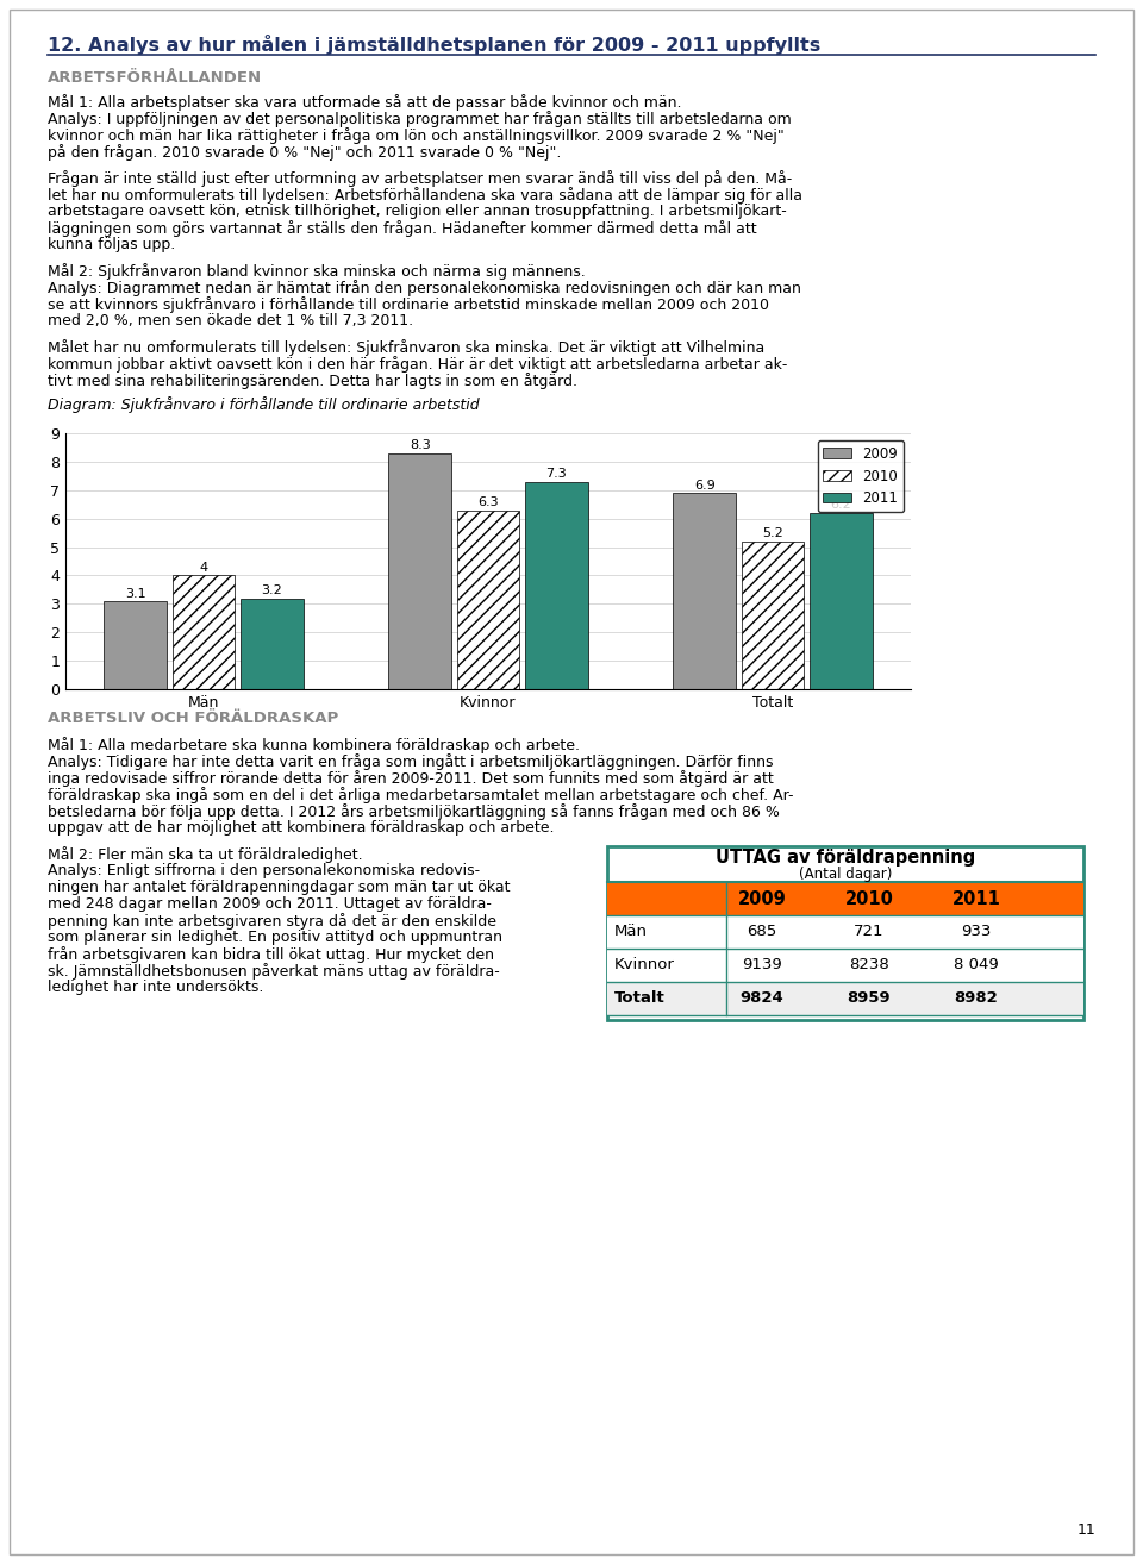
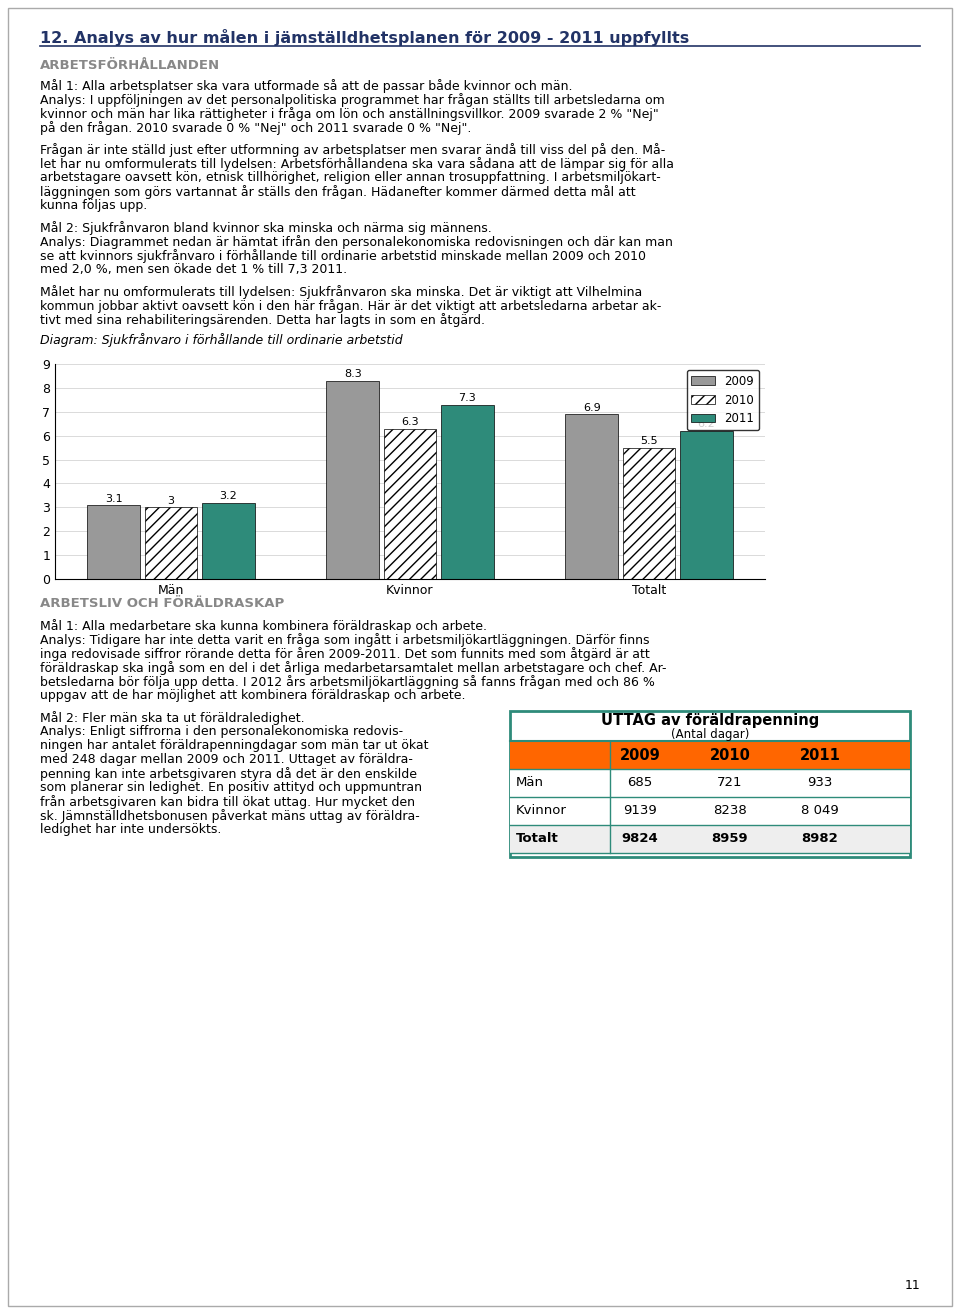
2010/Män: 4 -> 3
2010/Totalt: 5.2 -> 5.5
